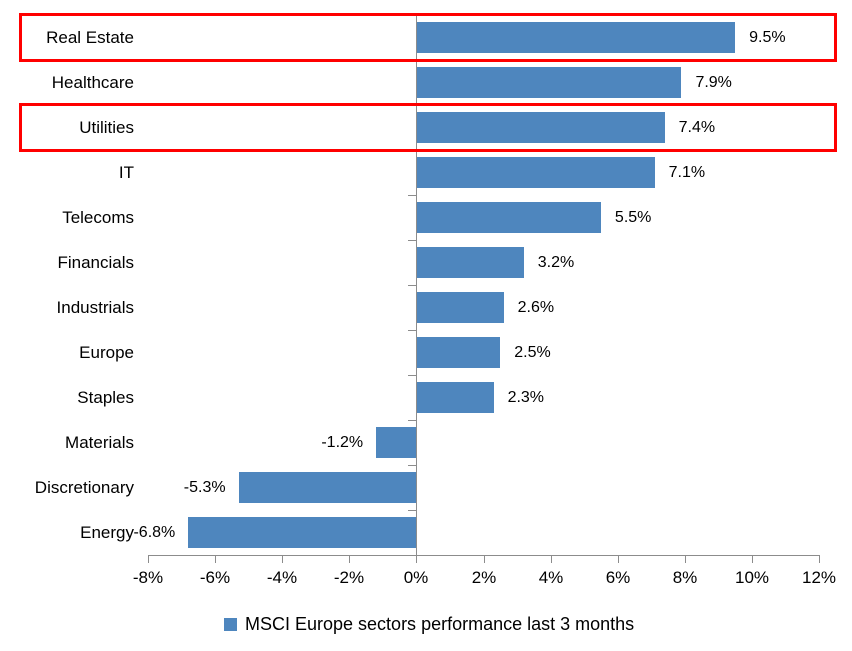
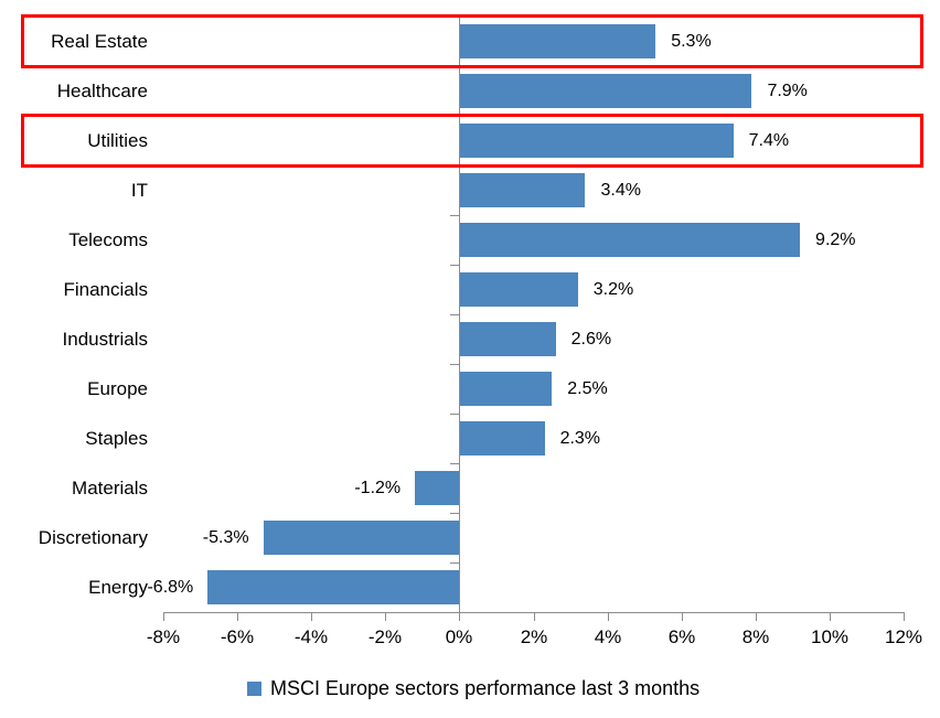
Real Estate: 9.5% -> 5.3%
IT: 7.1% -> 3.4%
Telecoms: 5.5% -> 9.2%
